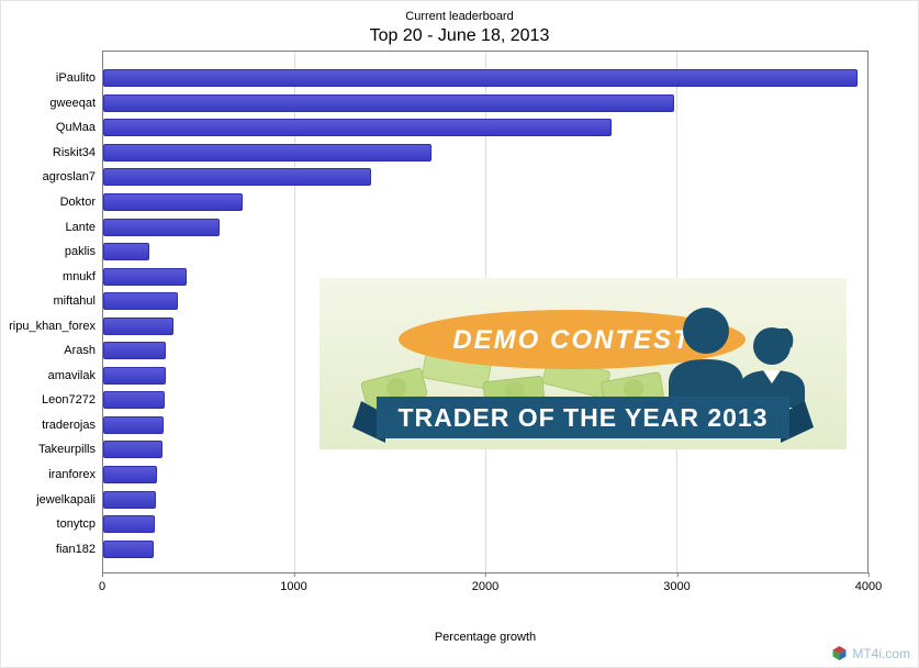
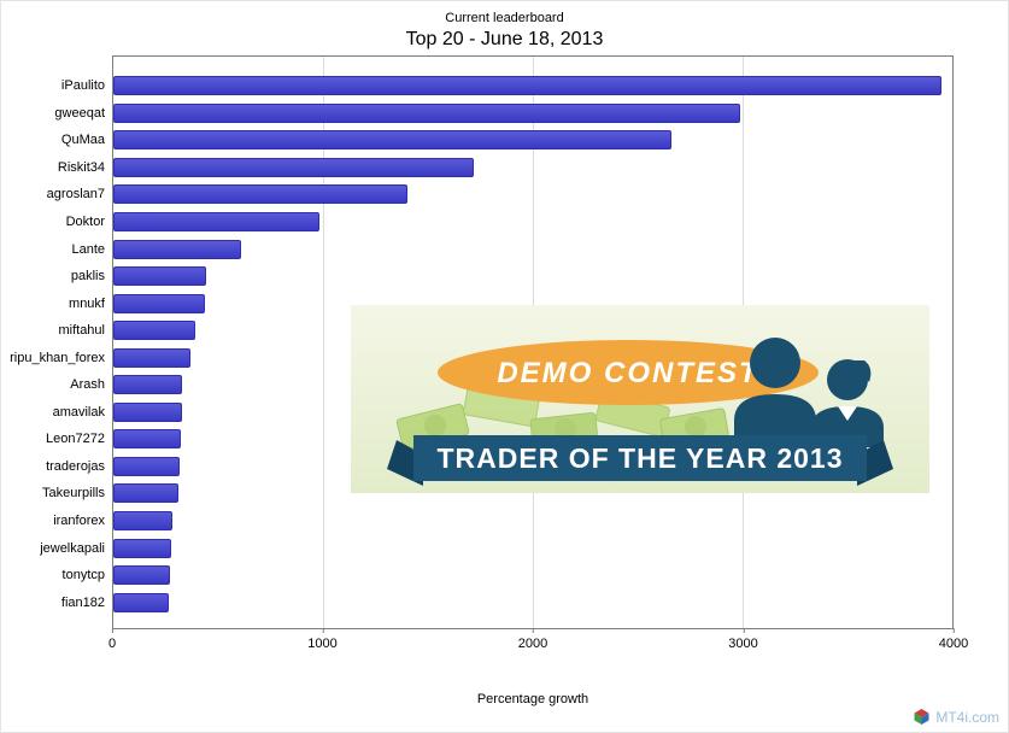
Doktor: 730 -> 980
paklis: 240 -> 440
